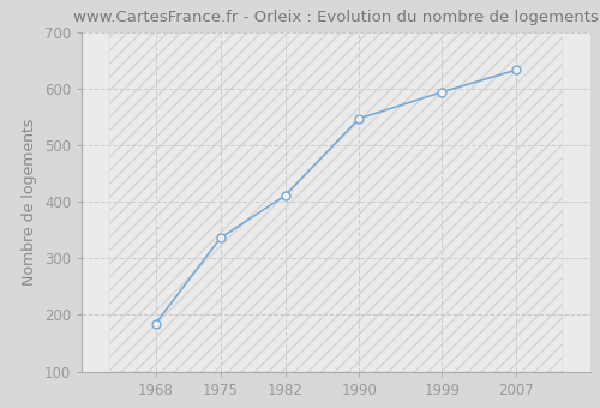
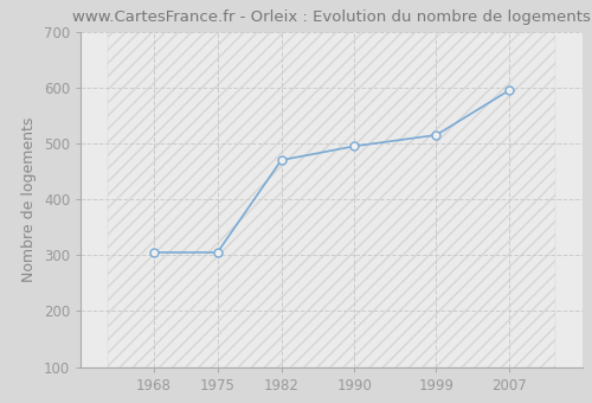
1968: 185 -> 305
1975: 336 -> 305
1982: 411 -> 470
1990: 547 -> 495
1999: 594 -> 515
2007: 633 -> 595
